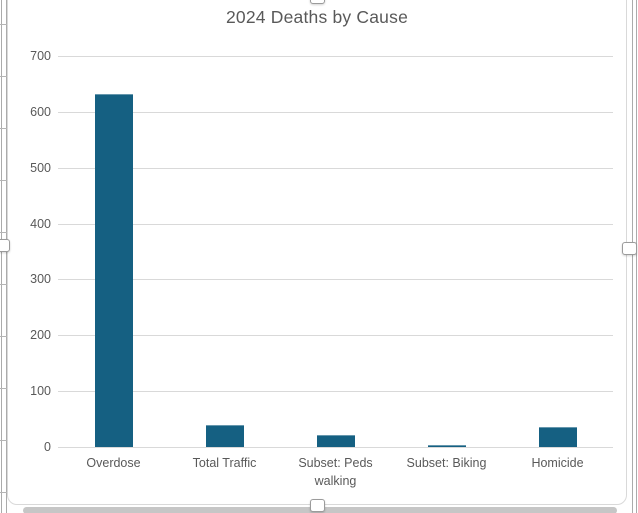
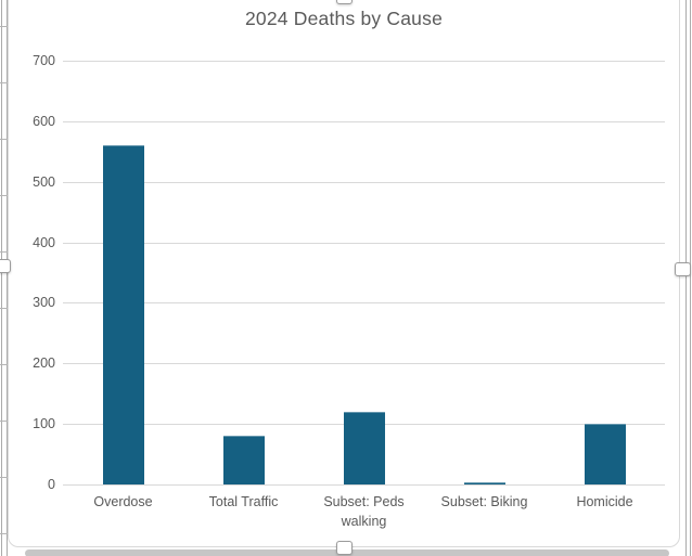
Overdose: 630 -> 560
Total Traffic: 40 -> 80
Subset: Peds walking: 20 -> 120
Homicide: 40 -> 100
